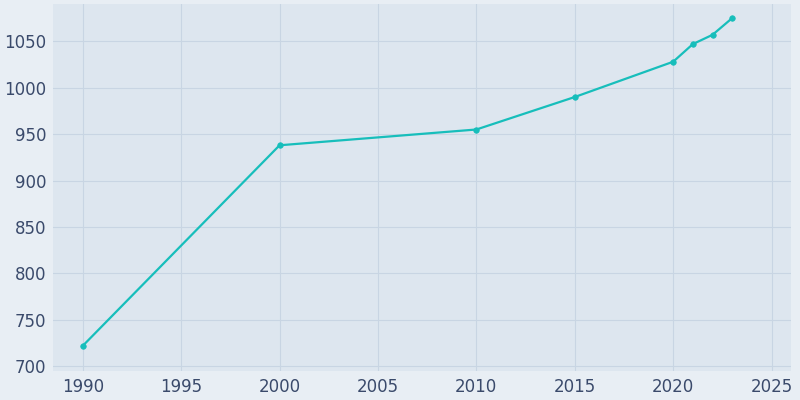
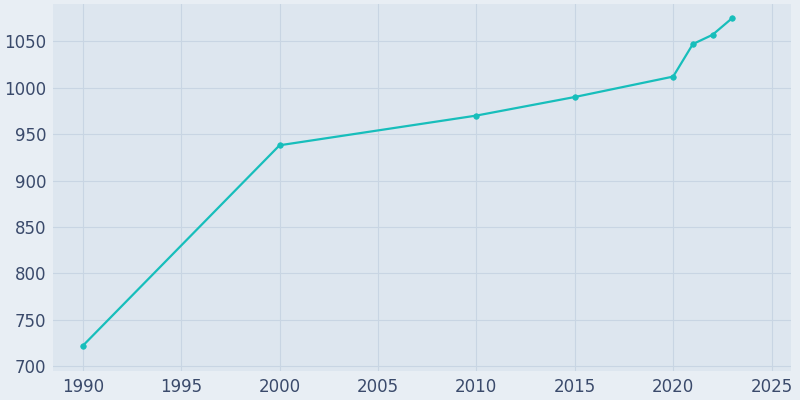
2010: 955 -> 970
2020: 1028 -> 1012
